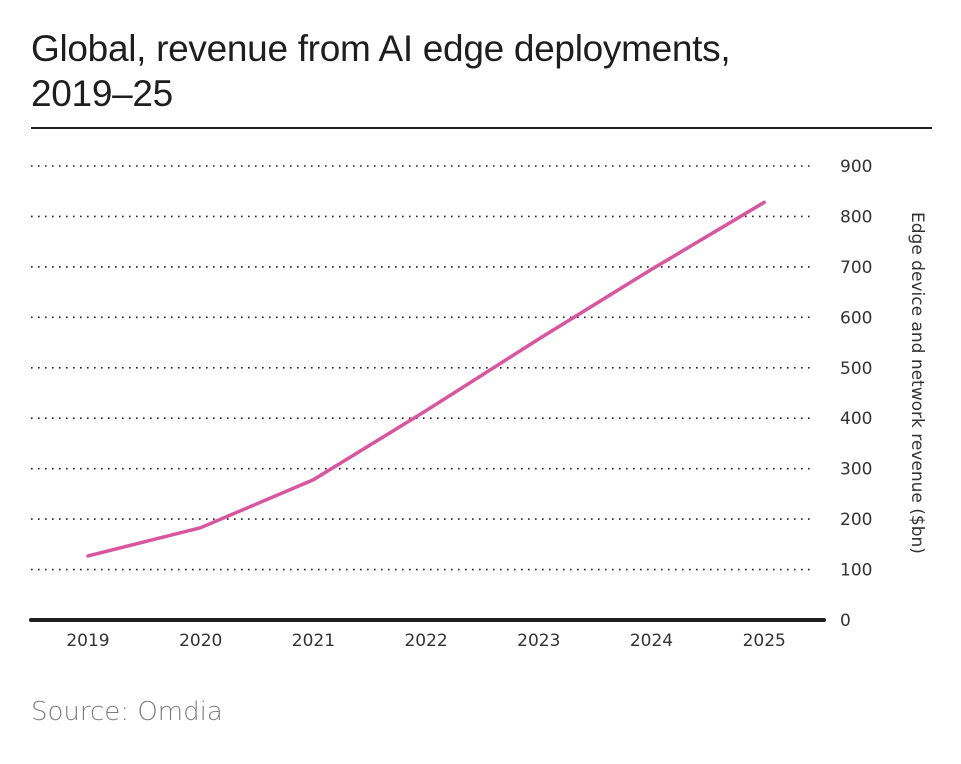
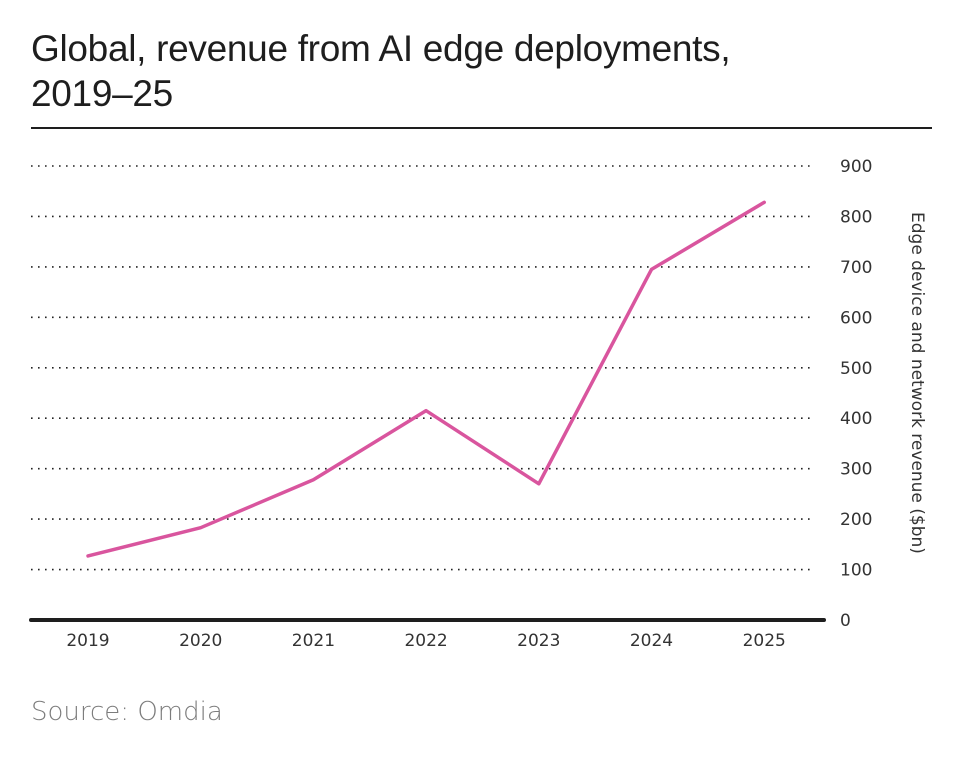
2023: 560 -> 270
